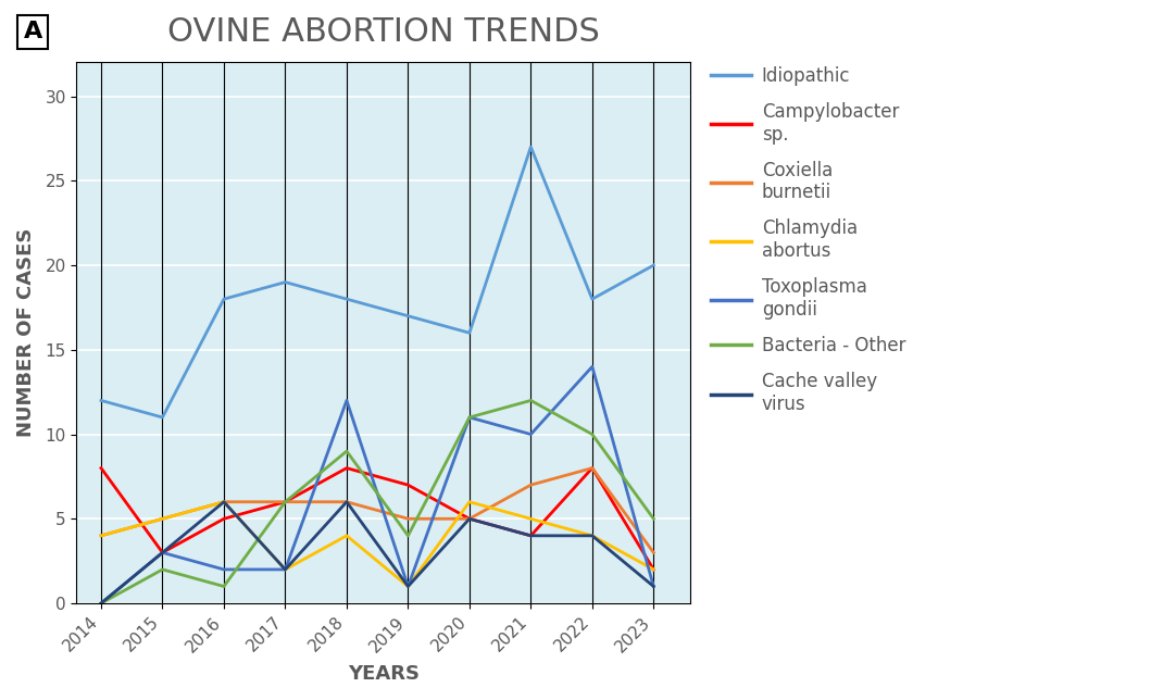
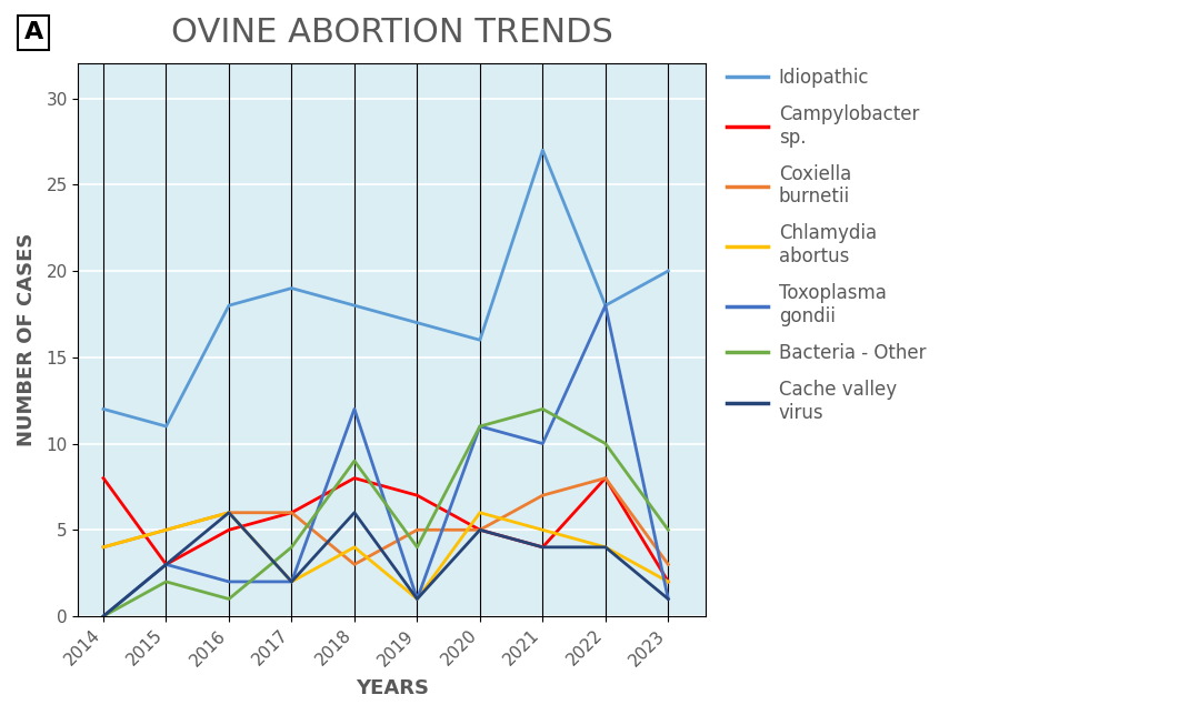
Bacteria - Other/2017: 6 -> 4
Coxiella burnetii/2018: 6 -> 3
Toxoplasma gondii/2022: 14 -> 18
